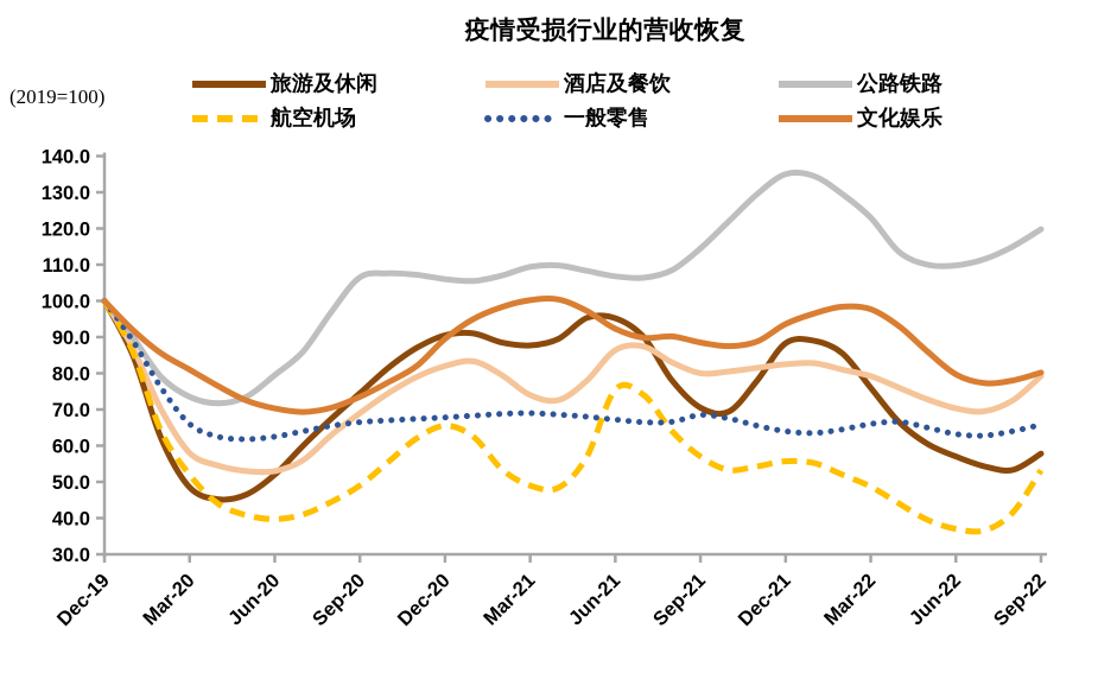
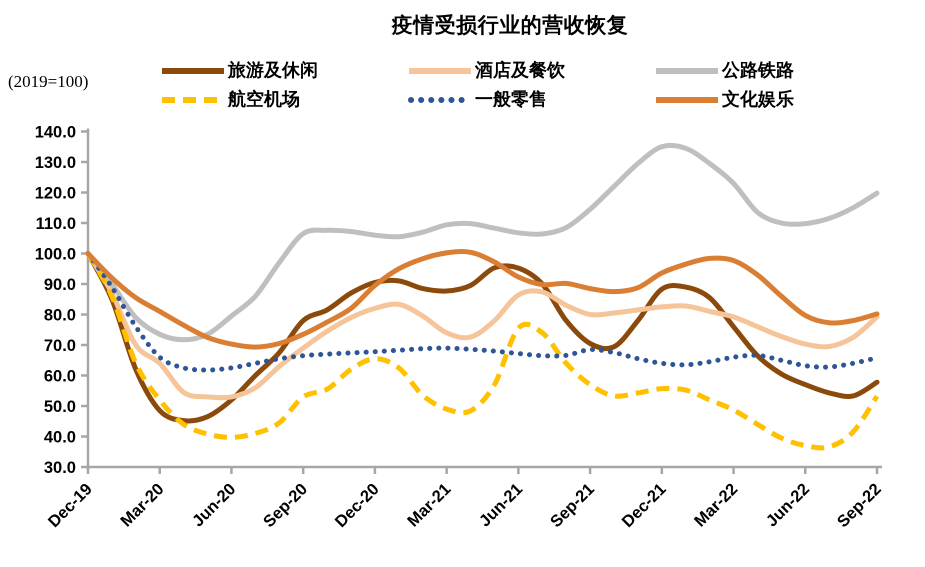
酒店及餐饮/Mar-20: 58 -> 64
旅游及休闲/Sep-20: 74 -> 78
航空机场/Sep-20: 49 -> 53
